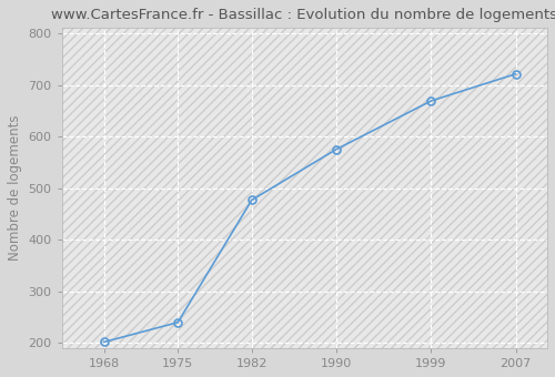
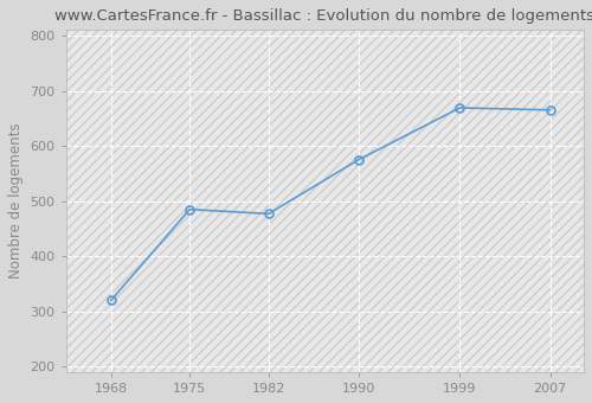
1968: 202 -> 320
1975: 240 -> 485
2007: 721 -> 665
